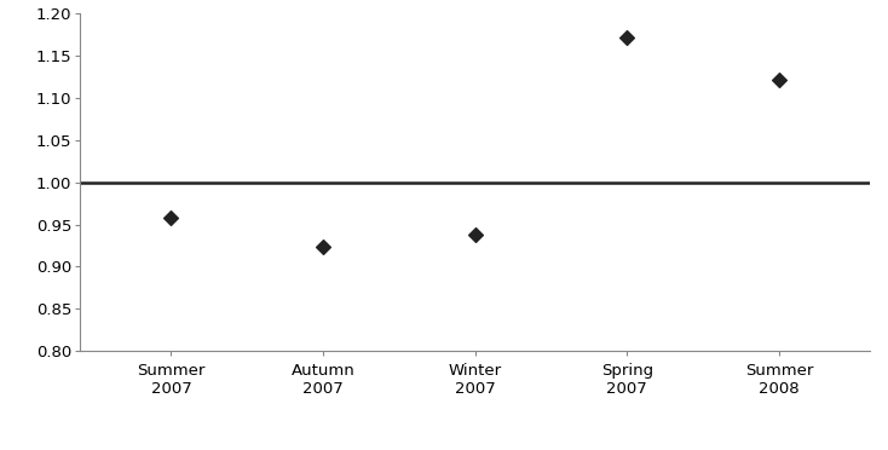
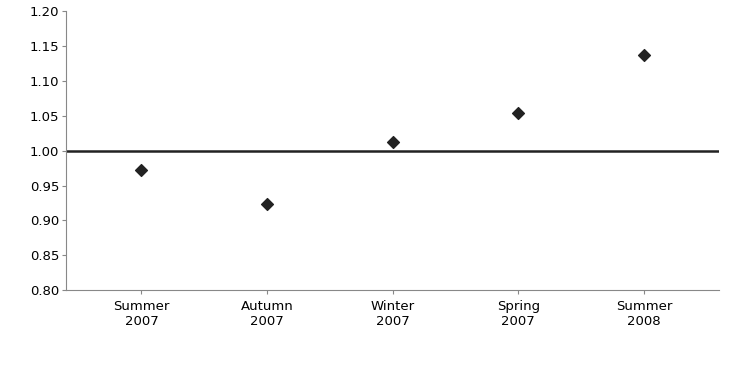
Summer 2007: 0.958 -> 0.972
Winter 2007: 0.938 -> 1.012
Spring 2007: 1.172 -> 1.054
Summer 2008: 1.122 -> 1.137
